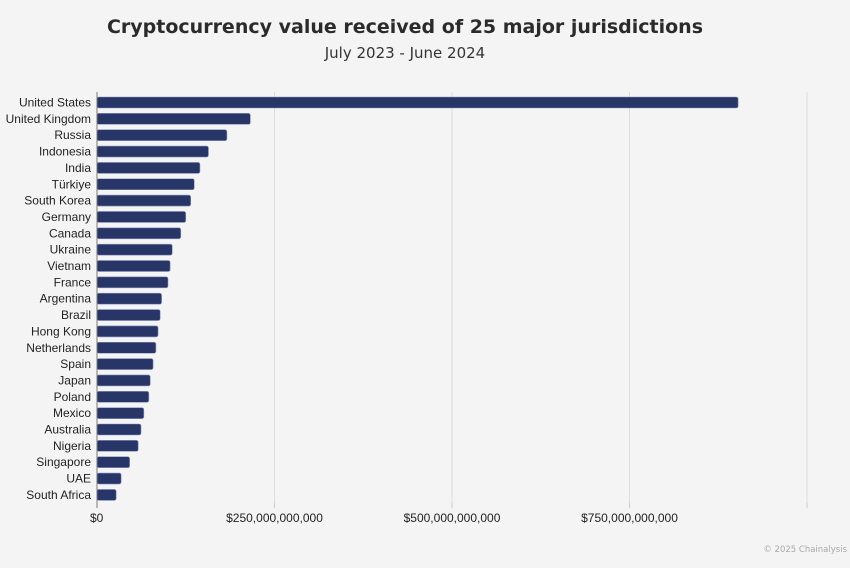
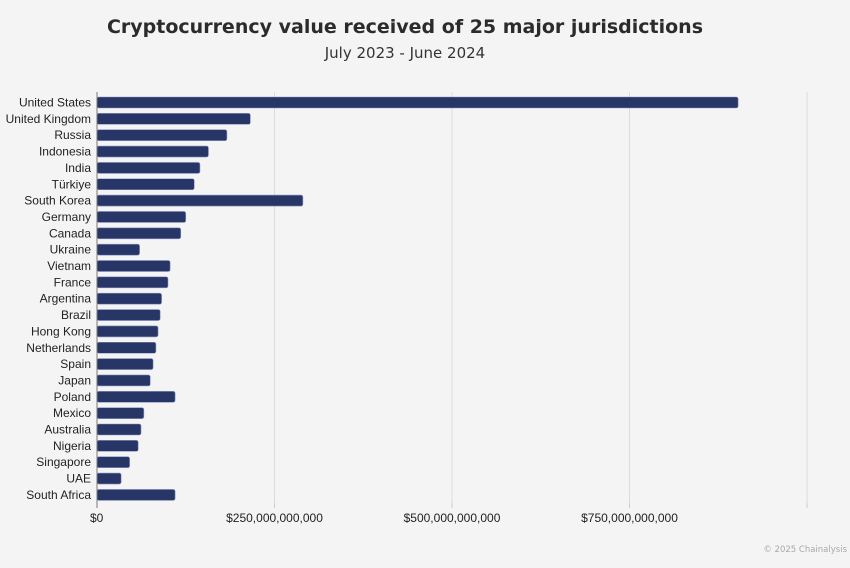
South Korea: $130000000000 -> $290000000000
Ukraine: $110000000000 -> $60000000000
Poland: $70000000000 -> $110000000000
South Africa: $30000000000 -> $110000000000
